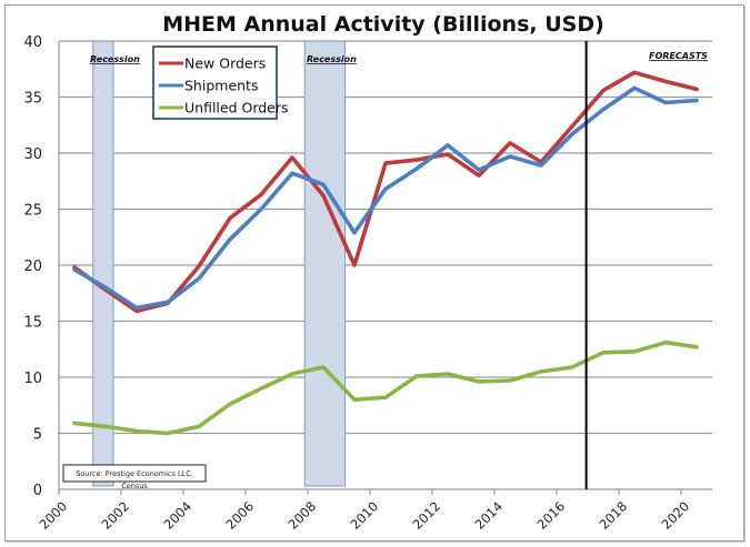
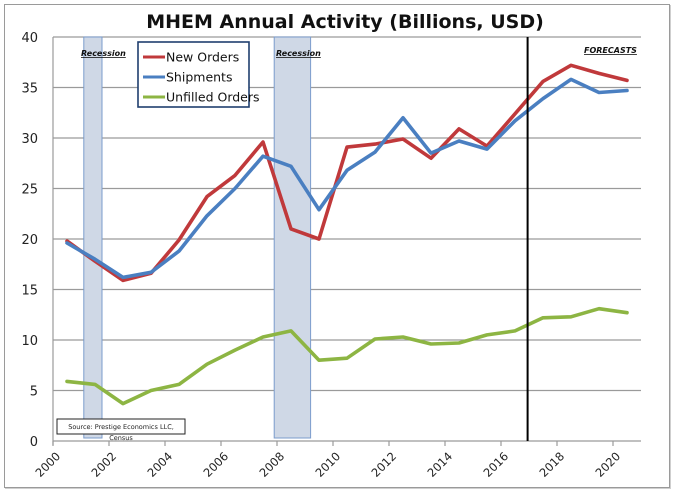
Unfilled Orders/2002: 5.2 -> 3.7
New Orders/2008: 26.2 -> 21.0
Shipments/2012: 30.7 -> 32.0
